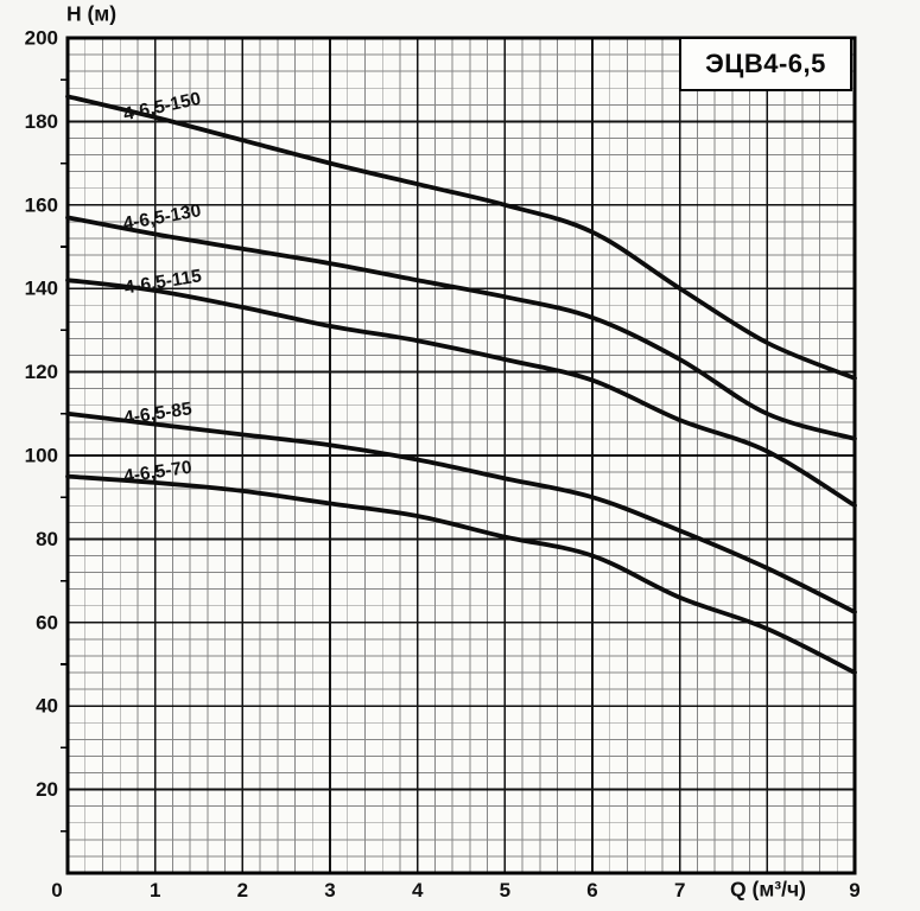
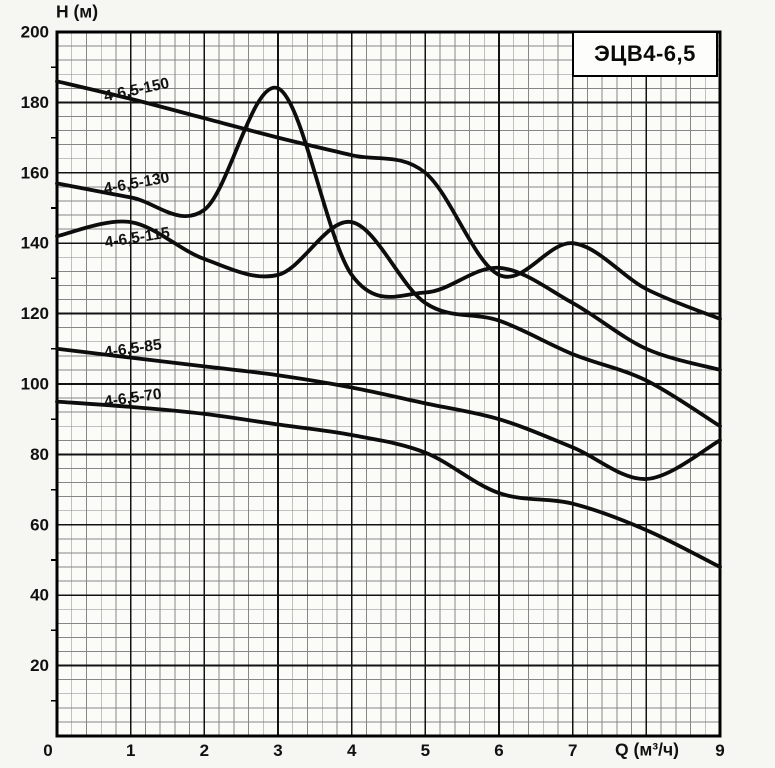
4-6,5-115/1: 140 -> 146
4-6,5-130/3: 146 -> 184
4-6,5-130/4: 142 -> 131
4-6,5-115/4: 128 -> 146
4-6,5-130/5: 138 -> 126
4-6,5-150/6: 154 -> 131
4-6,5-70/6: 76 -> 69
4-6,5-85/9: 62 -> 84
